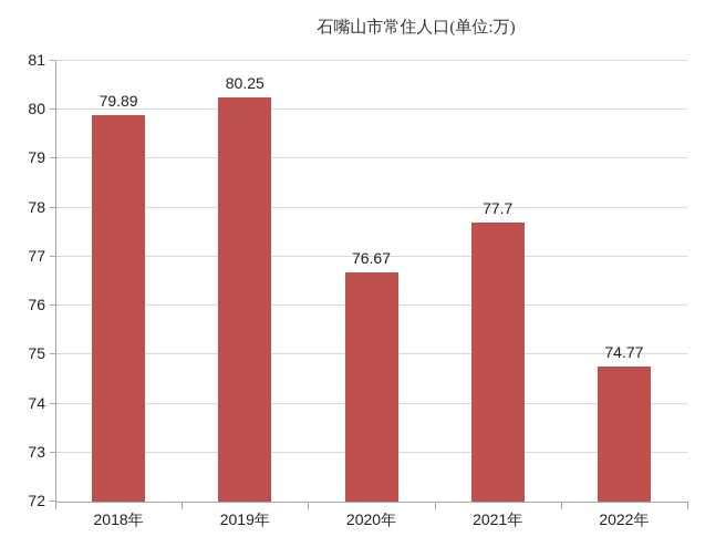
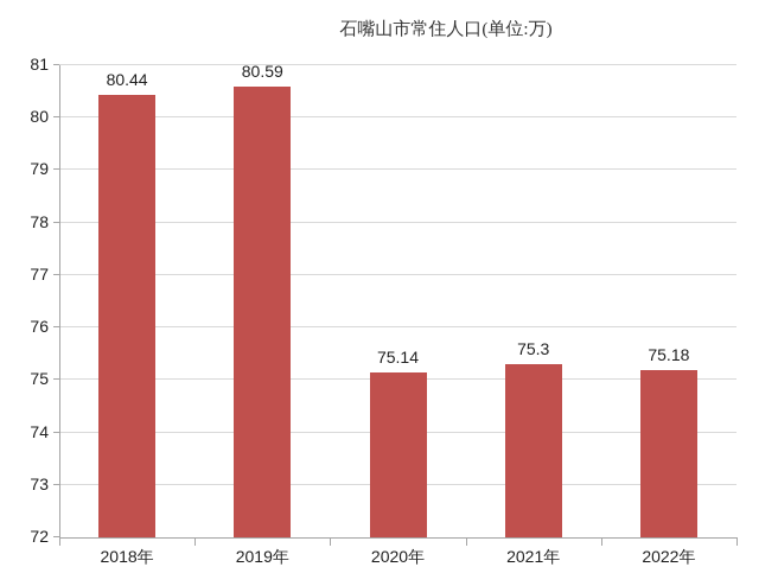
2018年: 79.89 -> 80.44
2019年: 80.25 -> 80.59
2020年: 76.67 -> 75.14
2021年: 77.7 -> 75.3
2022年: 74.77 -> 75.18
